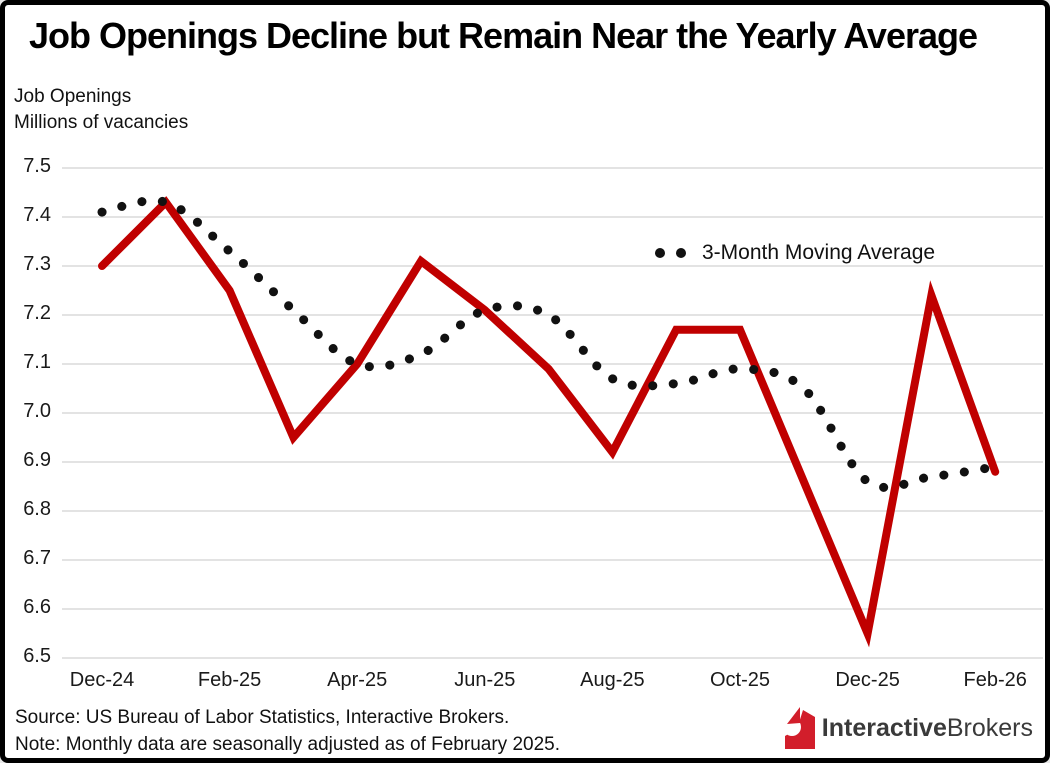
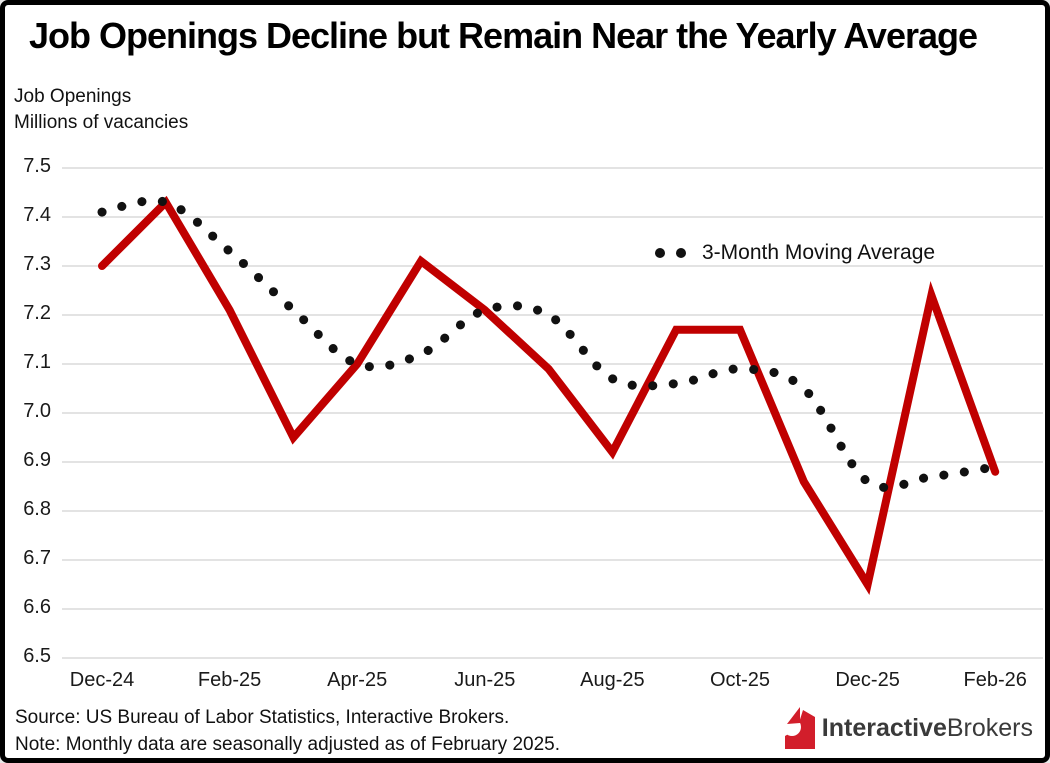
Job Openings/Feb-25: 7.25 -> 7.21
Job Openings/Dec-25: 6.55 -> 6.65
